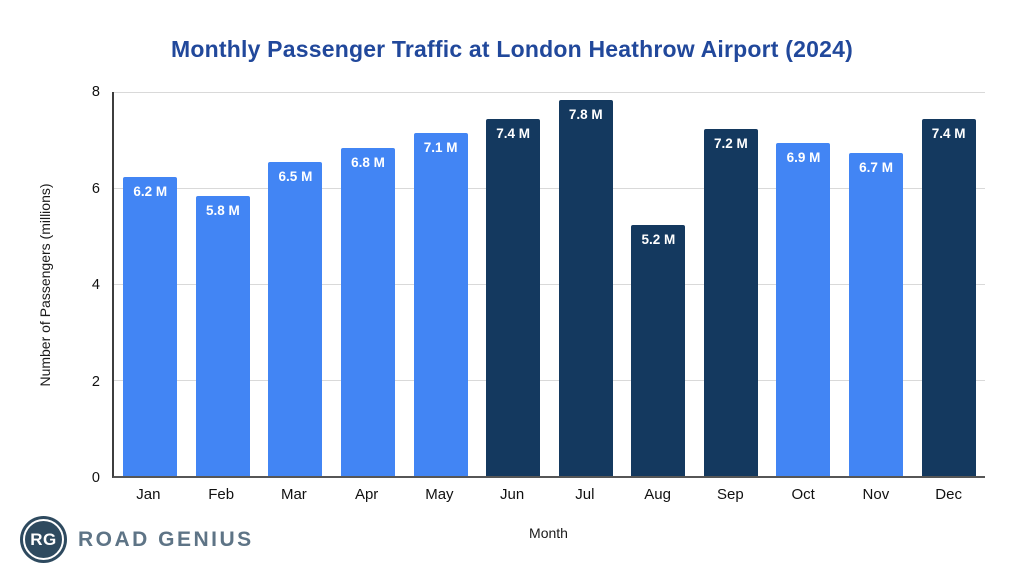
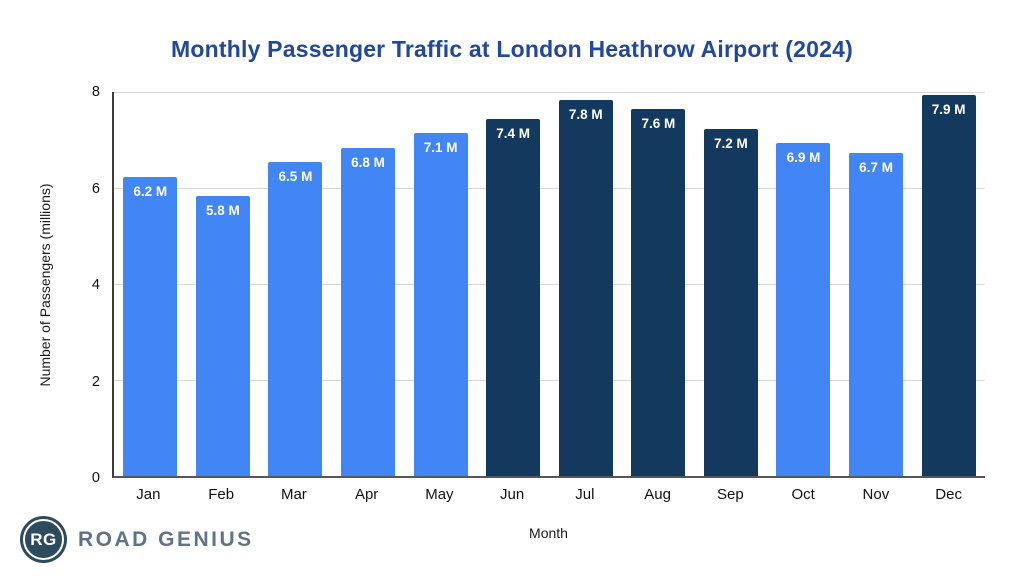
Aug: 5.2 -> 7.6
Dec: 7.4 -> 7.9
